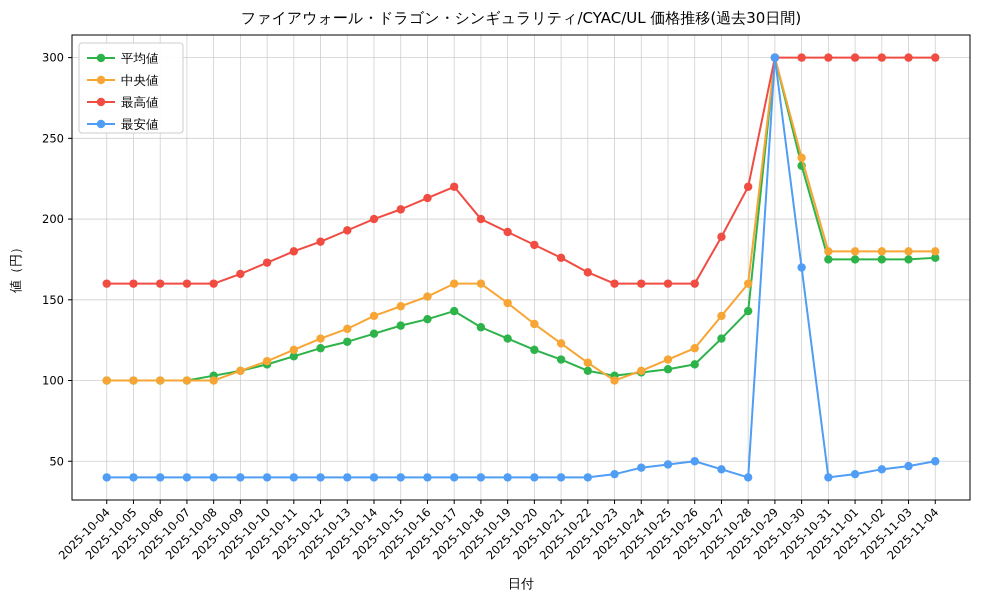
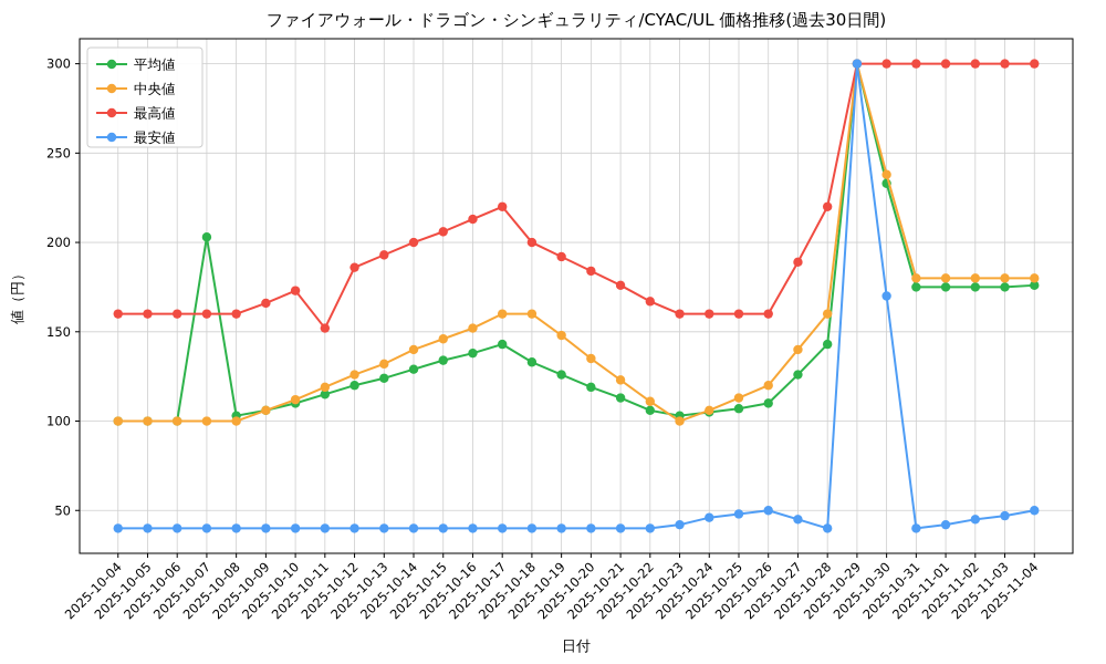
平均値/2025-10-07: 100 -> 203
最高値/2025-10-11: 180 -> 152
